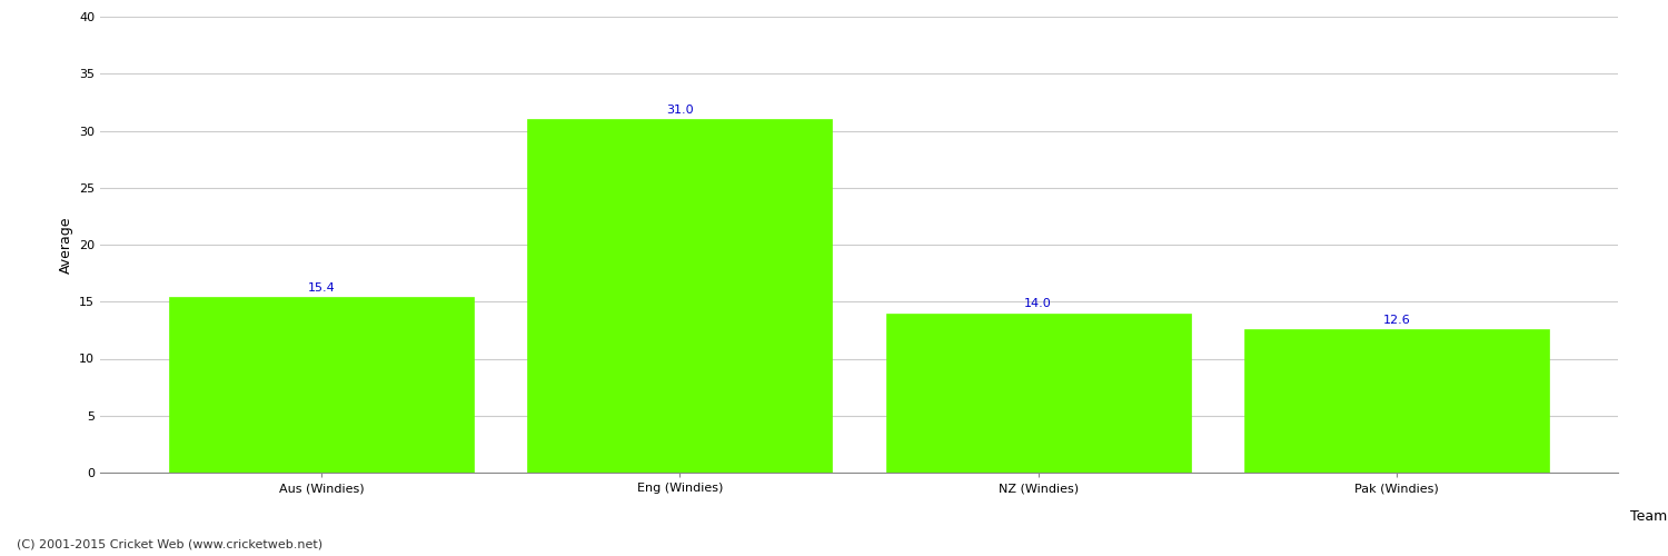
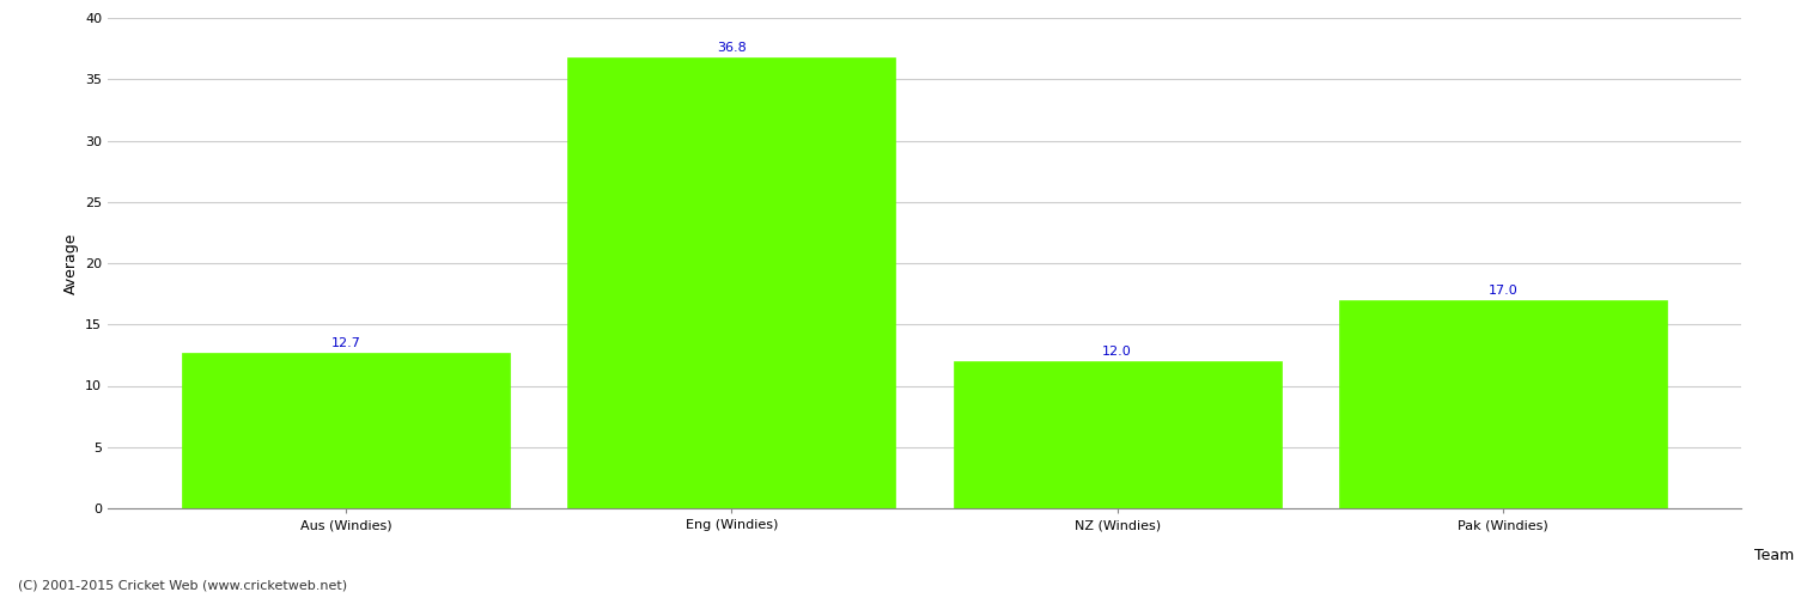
Aus (Windies): 15.4 -> 12.7
Eng (Windies): 31.0 -> 36.8
NZ (Windies): 14.0 -> 12.0
Pak (Windies): 12.6 -> 17.0
